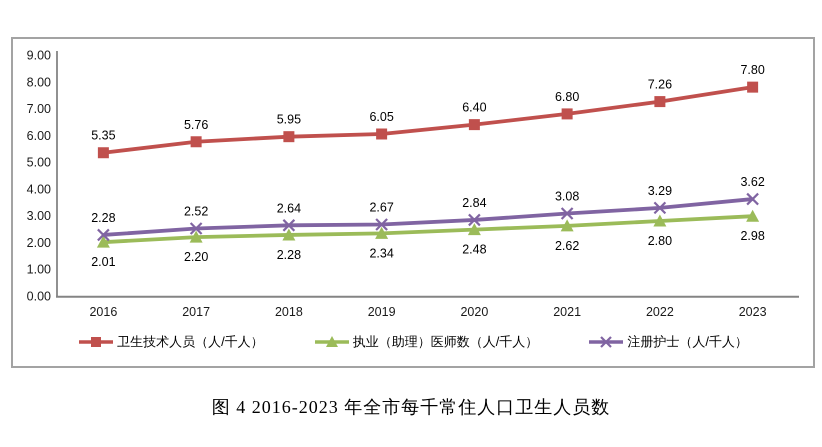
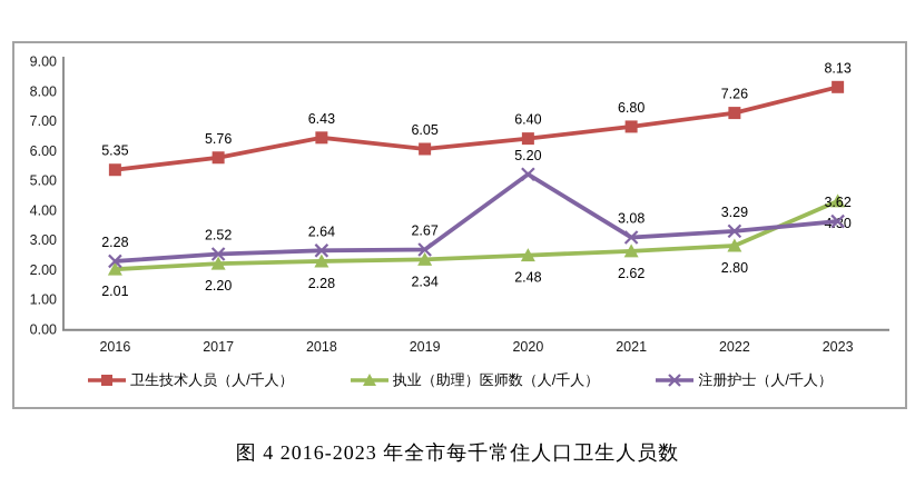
卫生技术人员（人/千人）/2018: 5.95 -> 6.43
注册护士（人/千人）/2020: 2.84 -> 5.20
卫生技术人员（人/千人）/2023: 7.80 -> 8.13
执业（助理）医师数（人/千人）/2023: 2.98 -> 4.30
